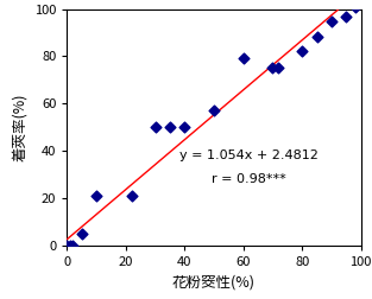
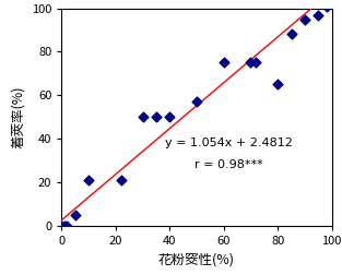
60: 79 -> 75
80: 82 -> 65
